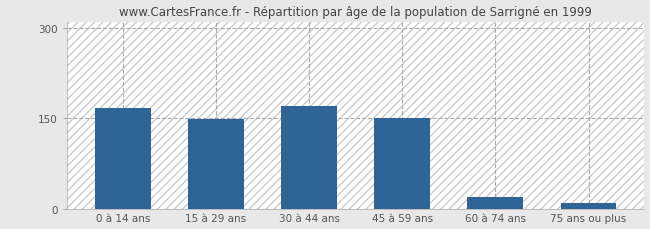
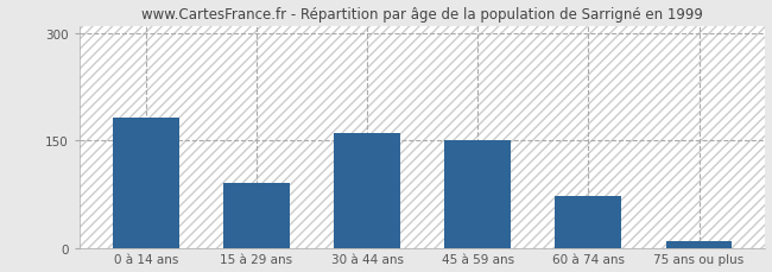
0 à 14 ans: 167 -> 182
15 à 29 ans: 148 -> 90
30 à 44 ans: 170 -> 160
60 à 74 ans: 20 -> 72
